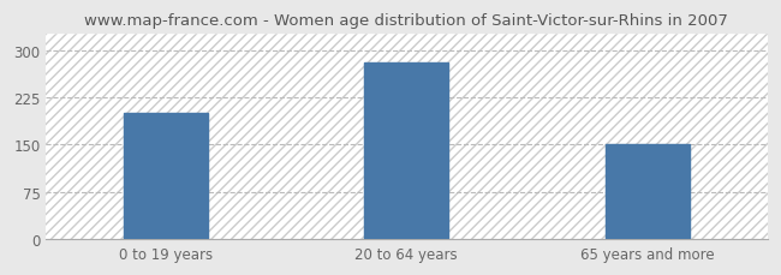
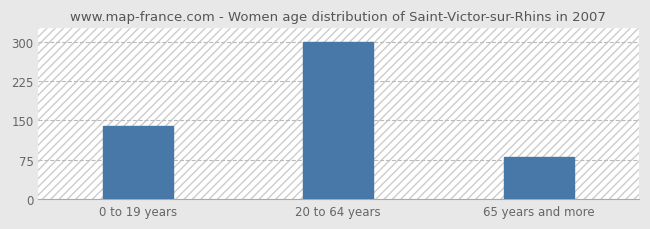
0 to 19 years: 200 -> 140
20 to 64 years: 280 -> 300
65 years and more: 150 -> 80
